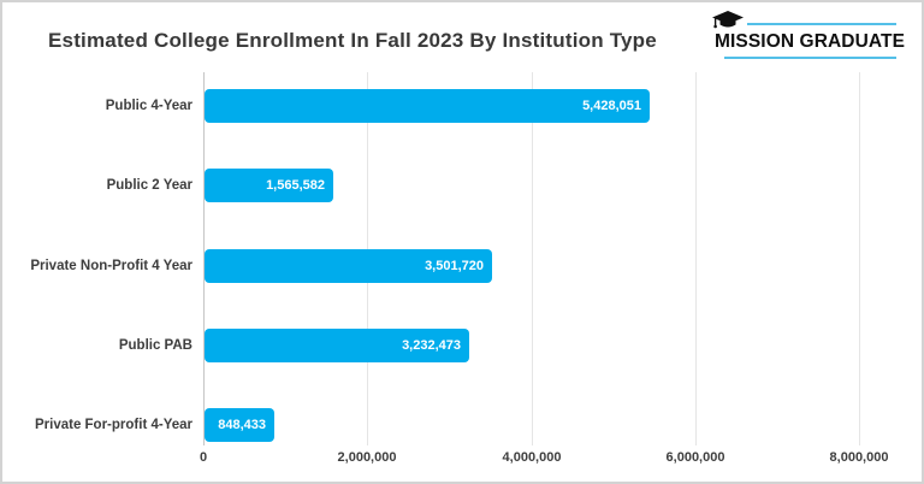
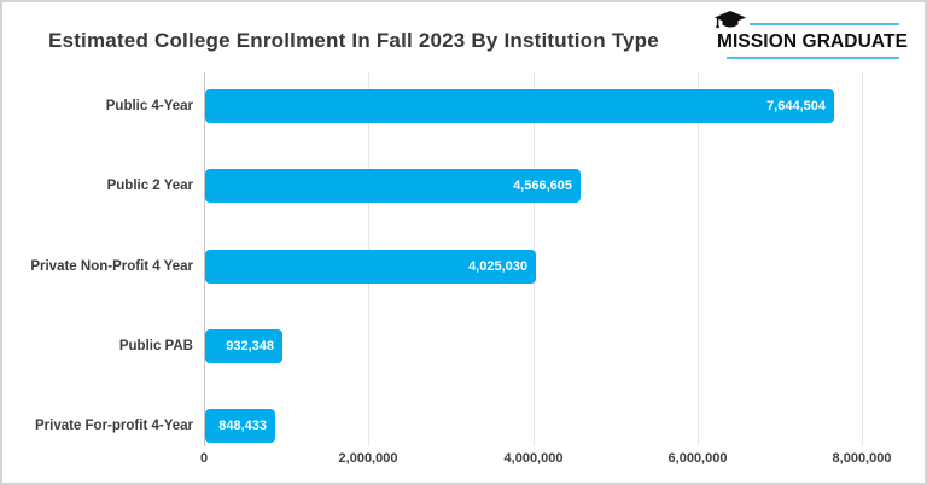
Public 4-Year: 5,428,051 -> 7,644,504
Public 2 Year: 1,565,582 -> 4,566,605
Private Non-Profit 4 Year: 3,501,720 -> 4,025,030
Public PAB: 3,232,473 -> 932,348
